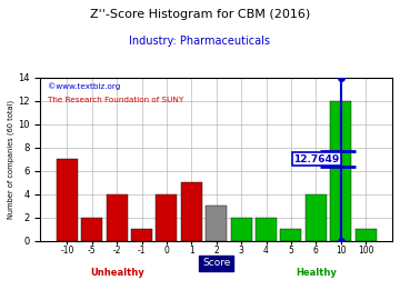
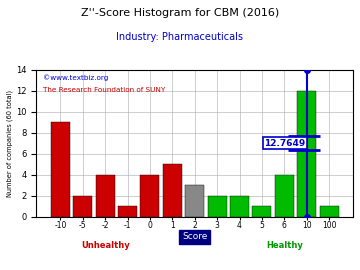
-10: 7 -> 9
